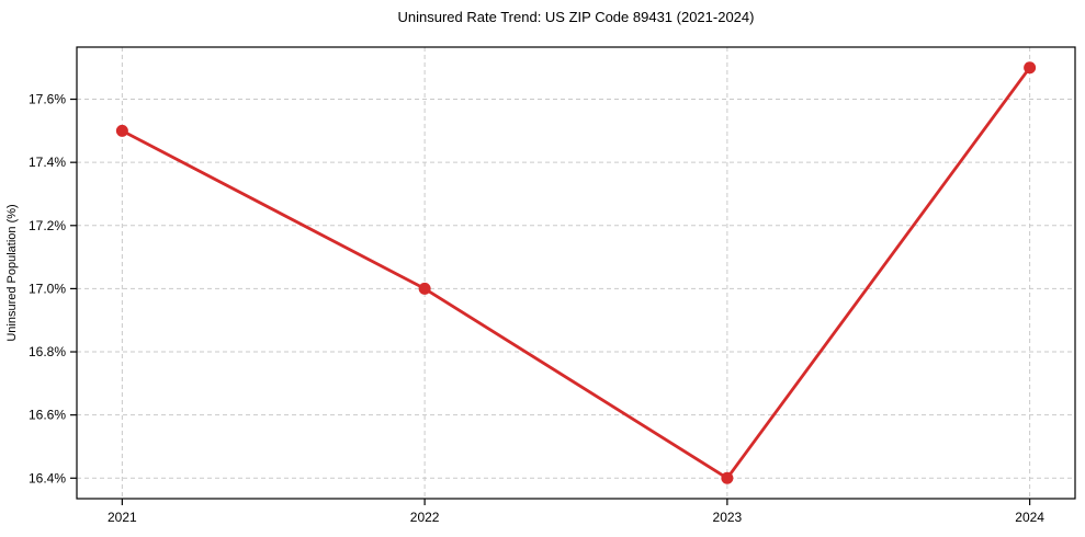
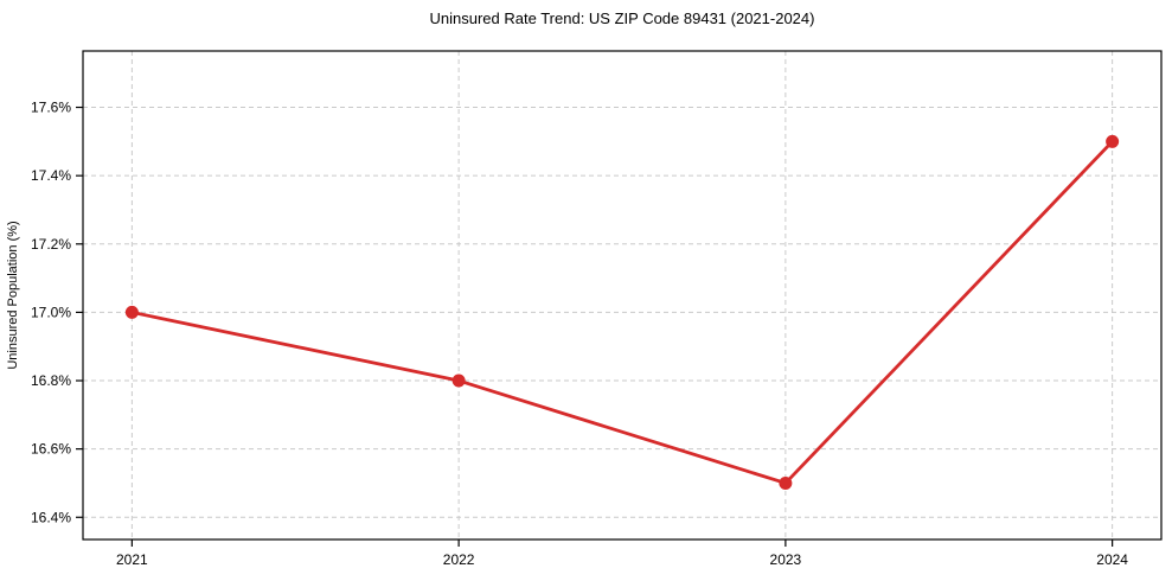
2021: 17.5% -> 17.0%
2022: 17.0% -> 16.8%
2023: 16.4% -> 16.5%
2024: 17.7% -> 17.5%
